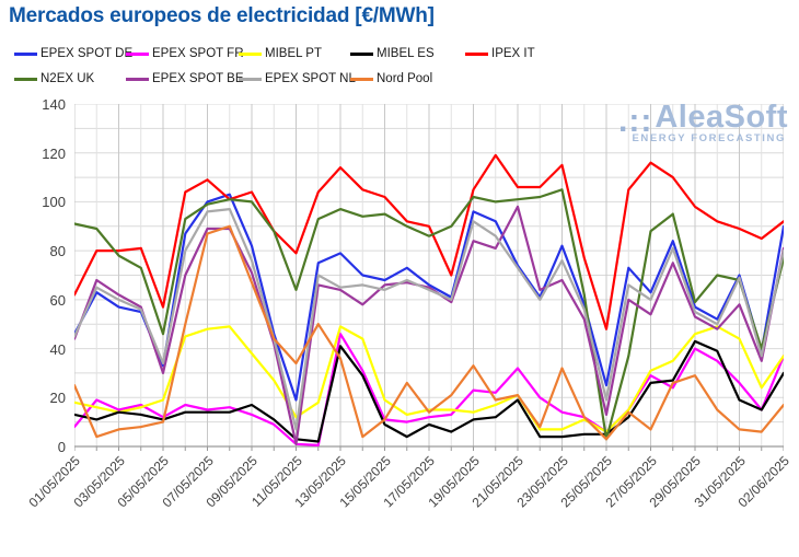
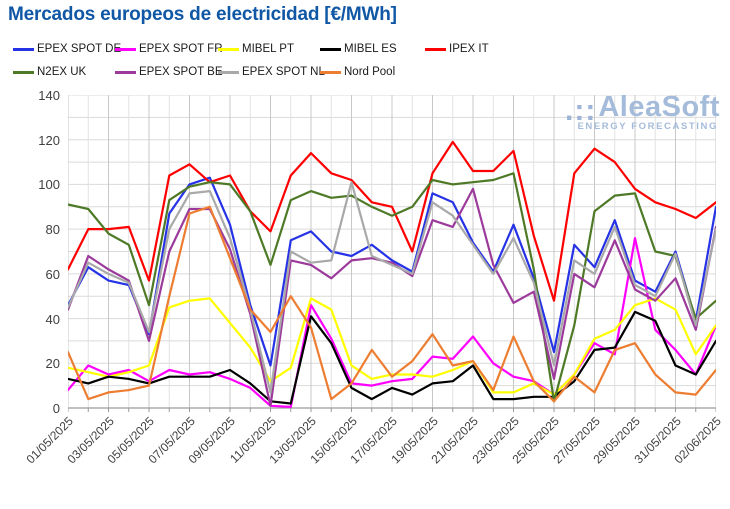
EPEX SPOT NL/15/05/2025: 64 -> 101
EPEX SPOT BE/23/05/2025: 68 -> 47
EPEX SPOT FR/29/05/2025: 40 -> 76
N2EX UK/29/05/2025: 59 -> 96
N2EX UK/02/06/2025: 77 -> 48
